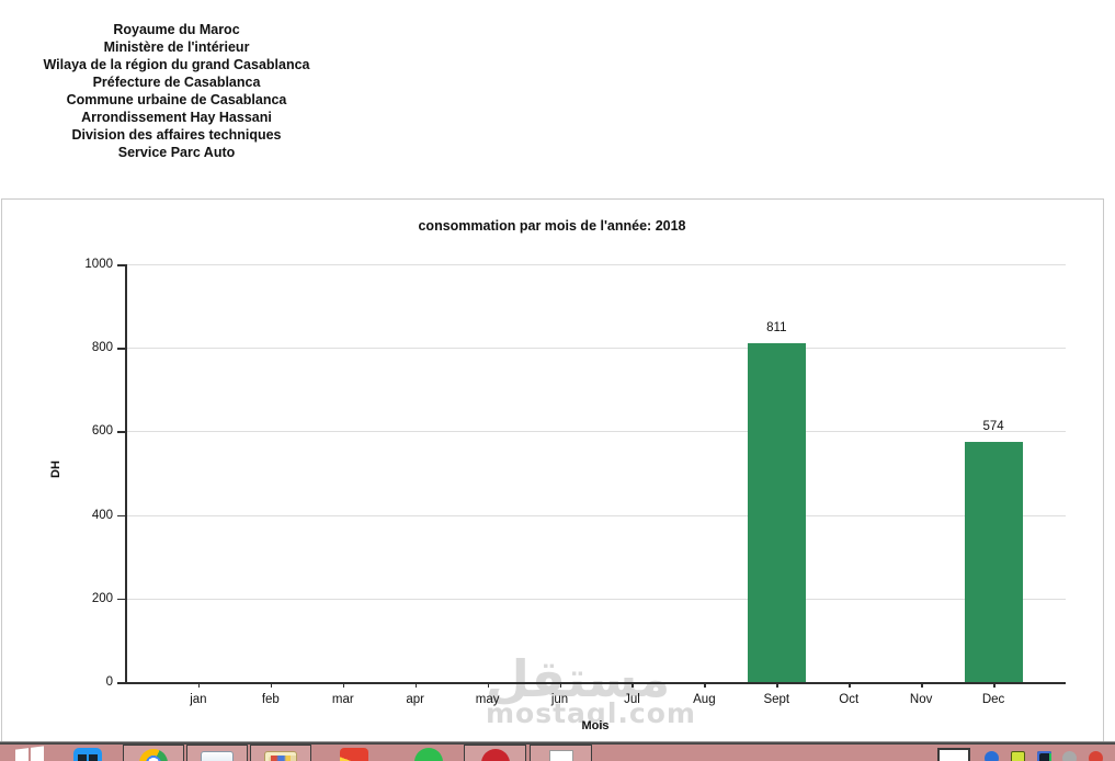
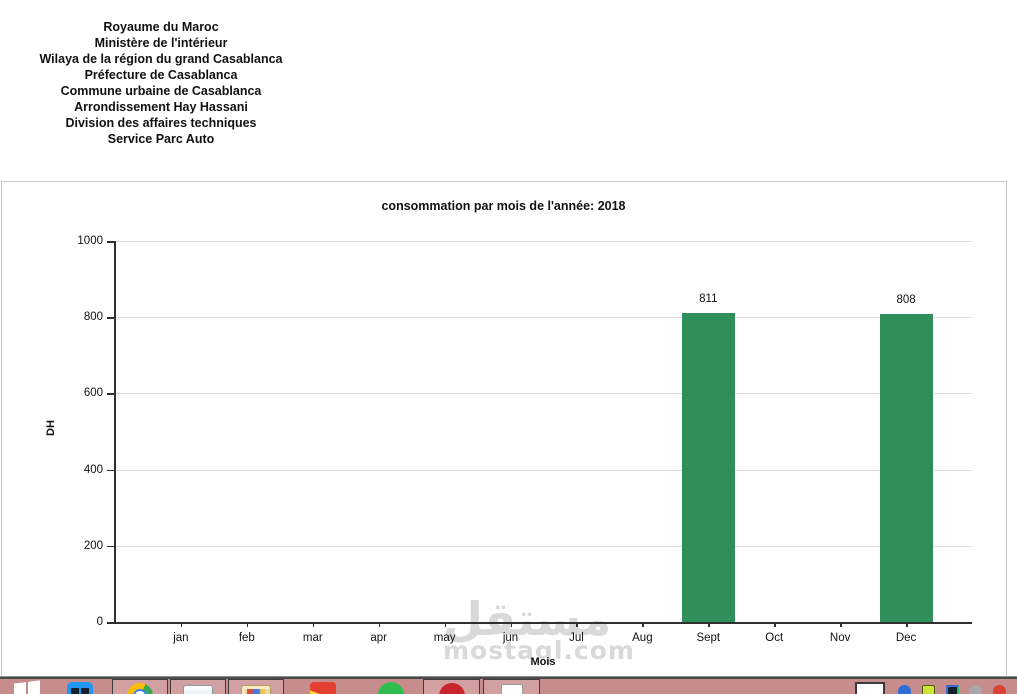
Dec: 574 -> 808
